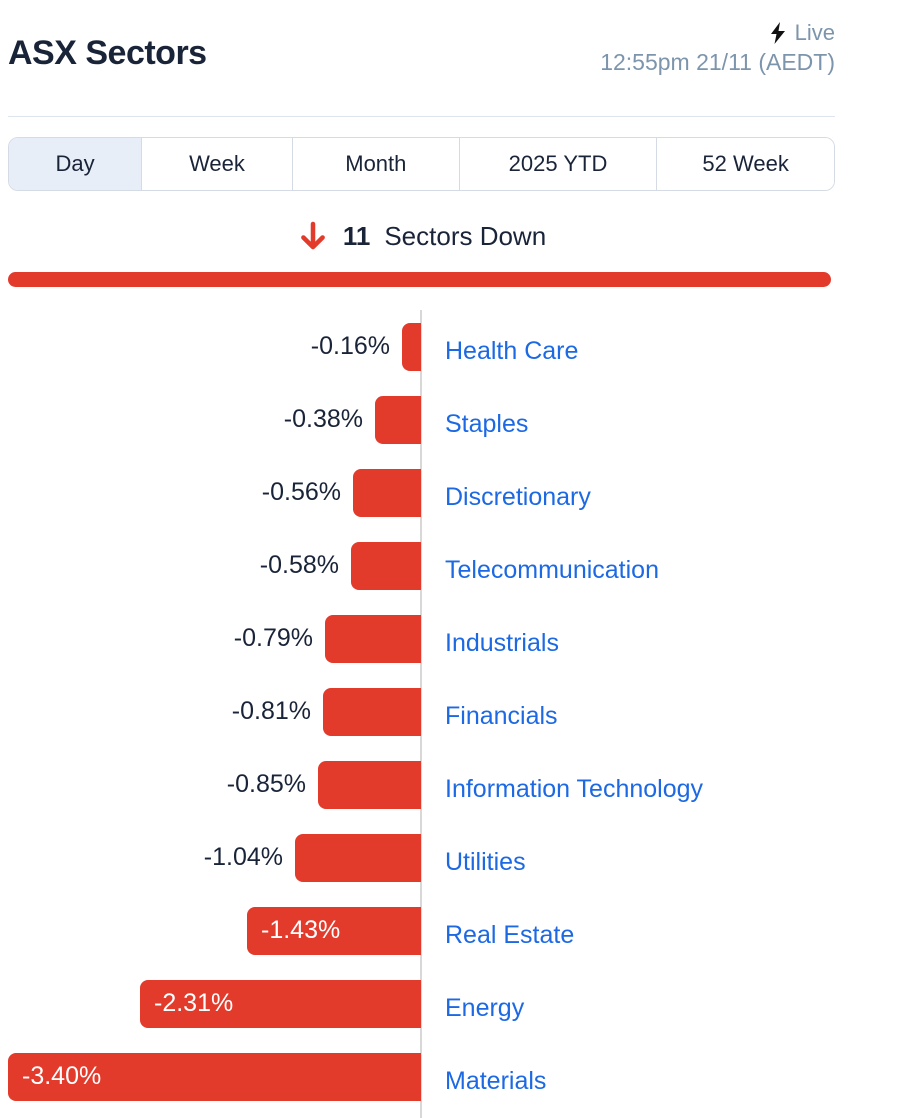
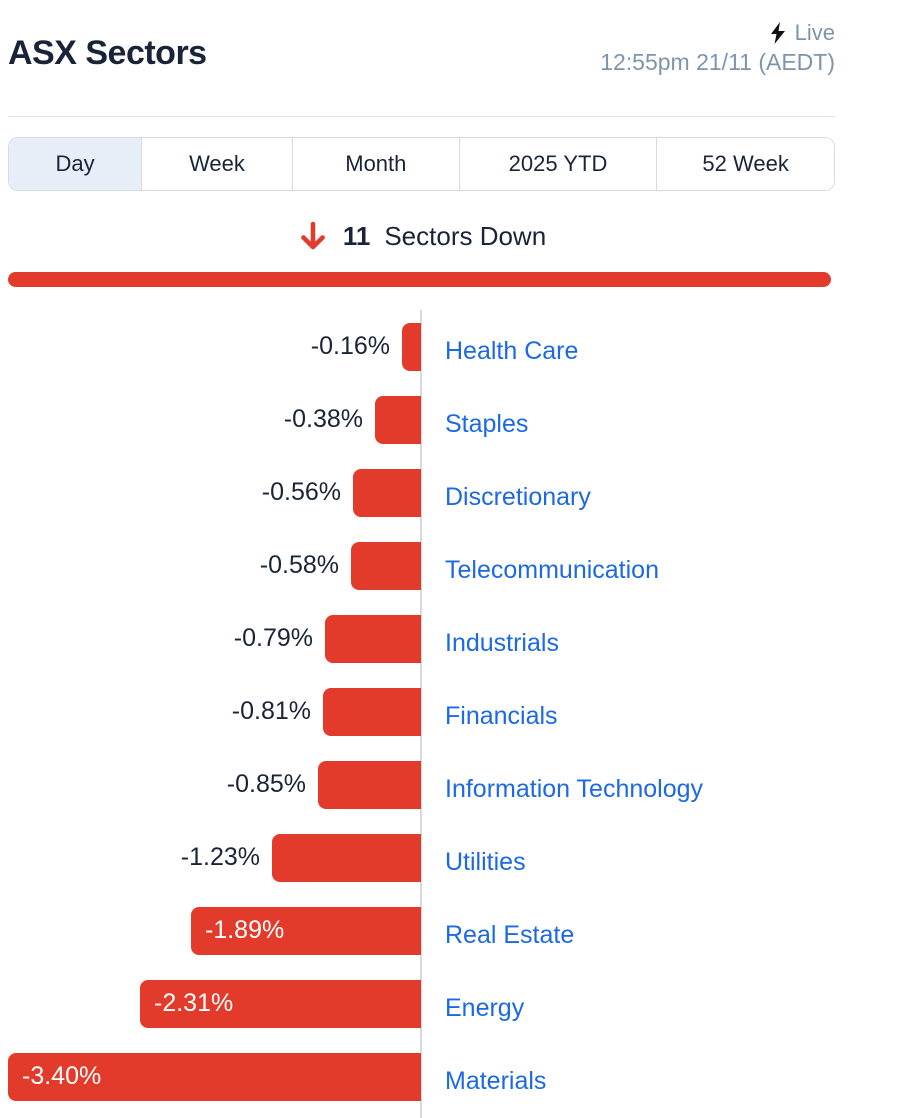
Utilities: -1.04% -> -1.23%
Real Estate: -1.43% -> -1.89%
